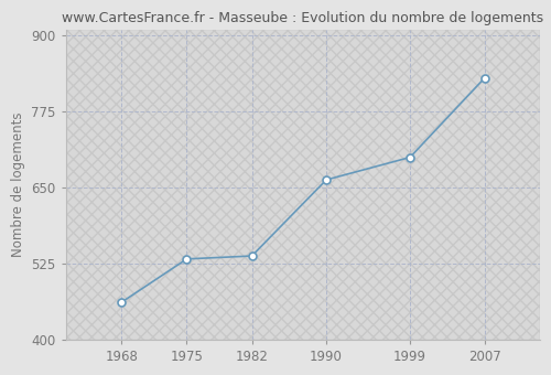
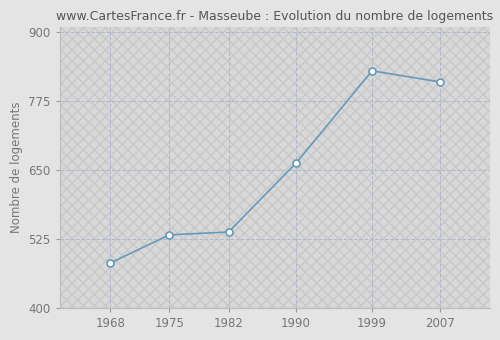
1968: 462 -> 482
1999: 700 -> 830
2007: 830 -> 810
